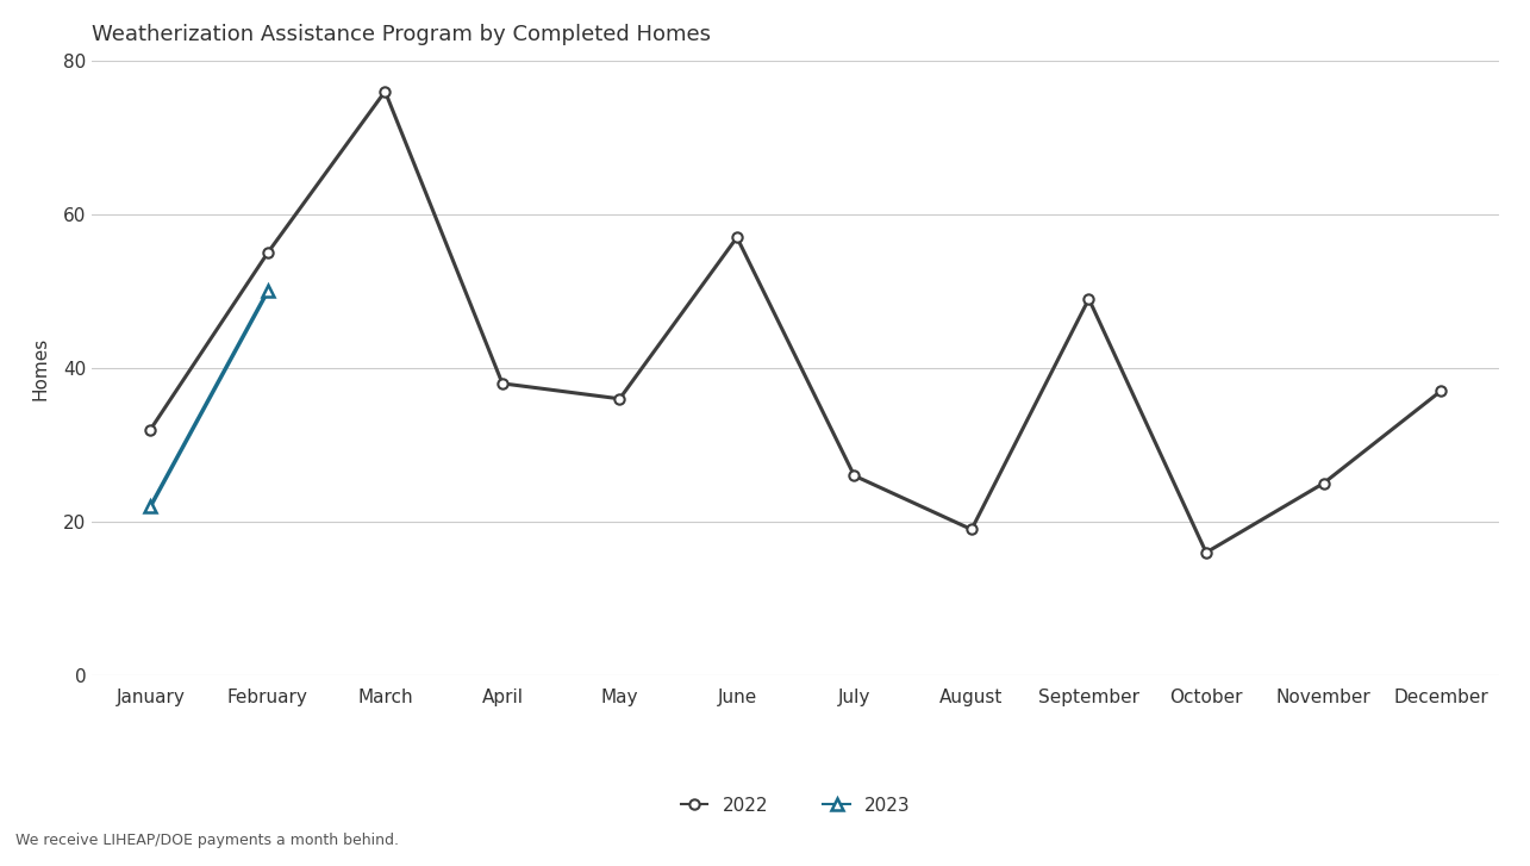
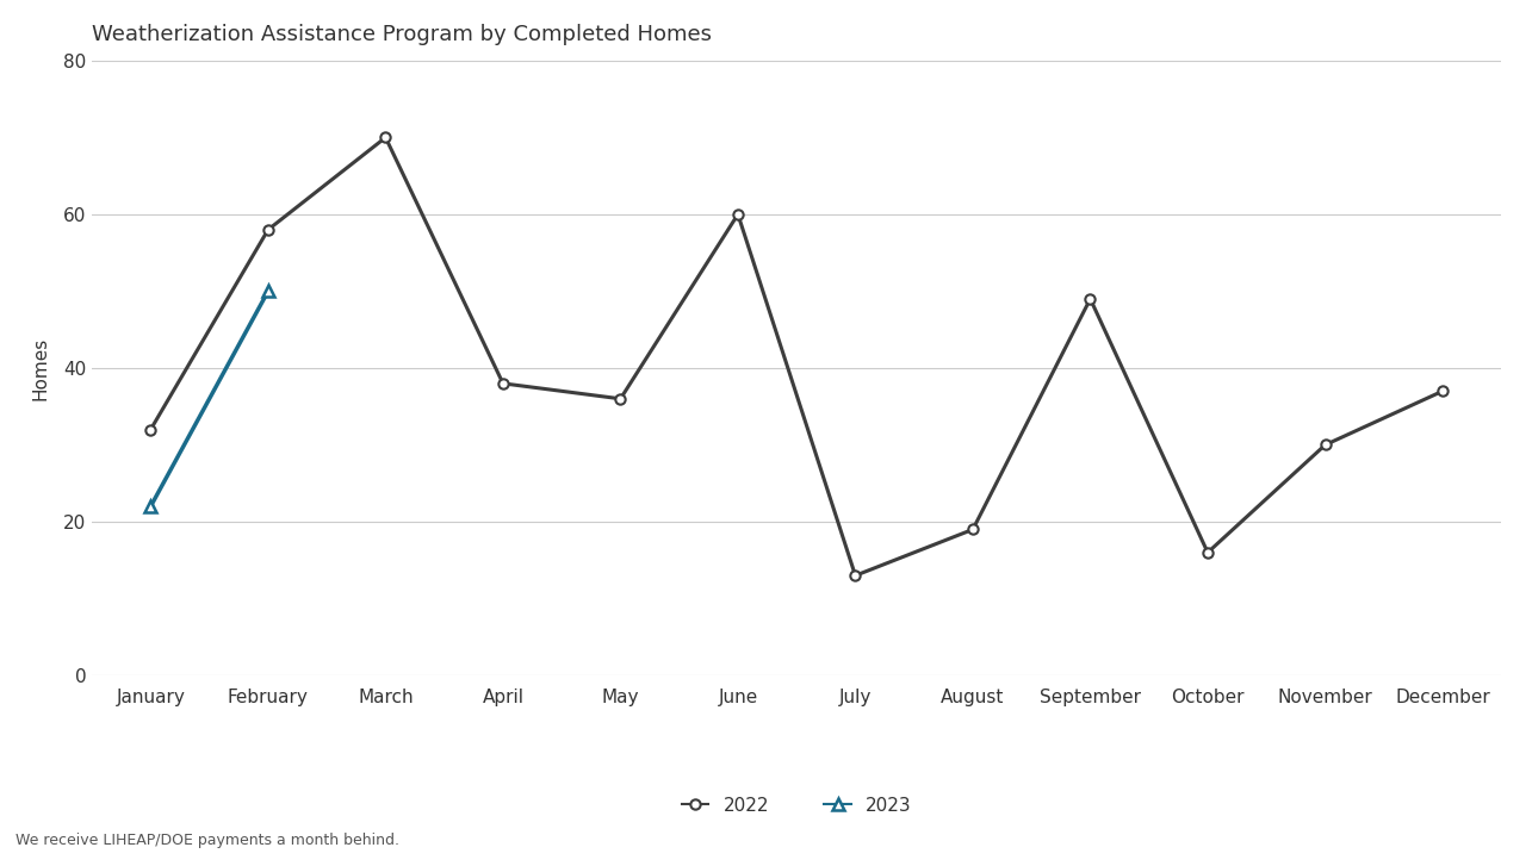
February: 55 -> 58
March: 76 -> 70
June: 57 -> 60
July: 26 -> 13
November: 25 -> 30
